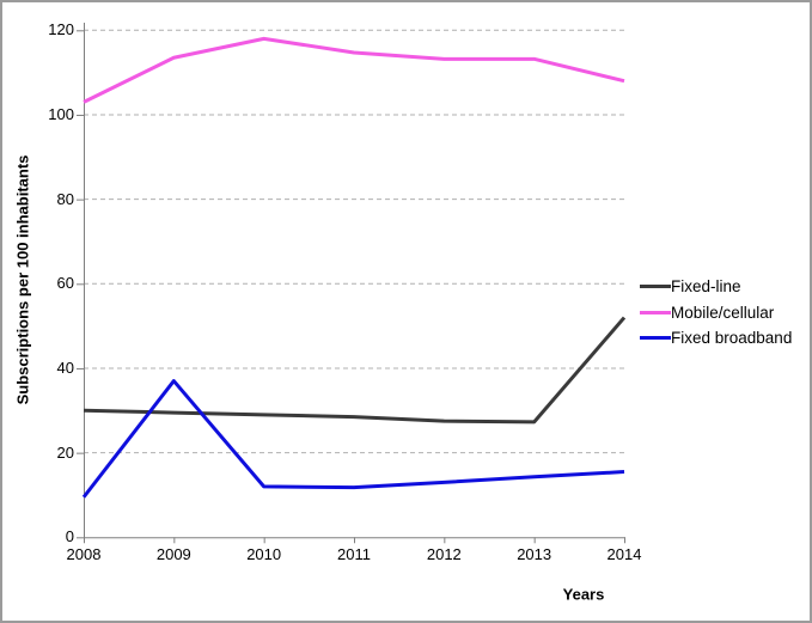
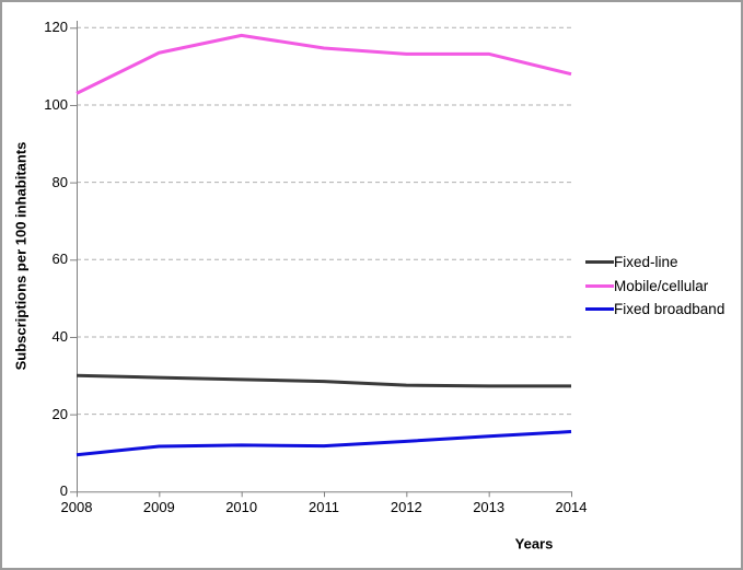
Fixed broadband/2009: 37 -> 12
Fixed-line/2014: 52 -> 27
